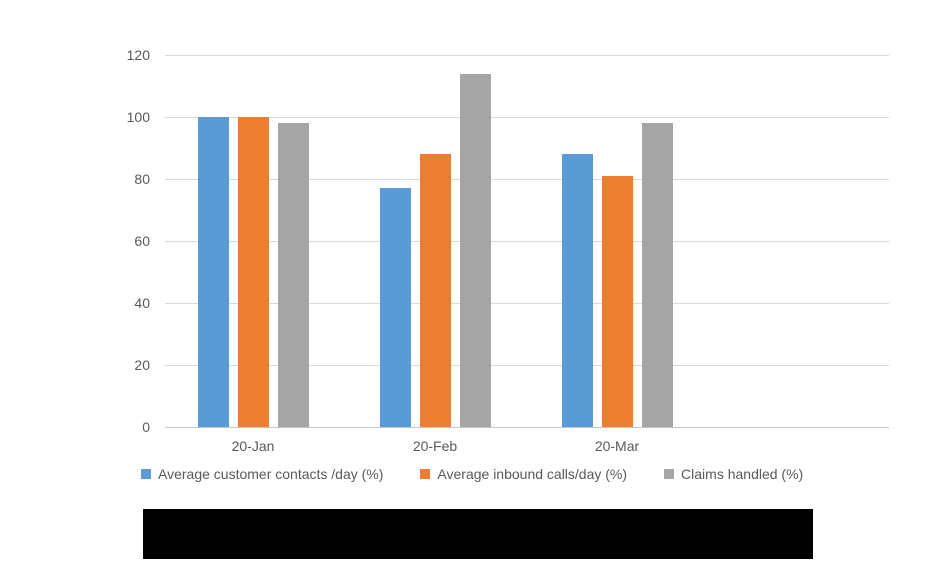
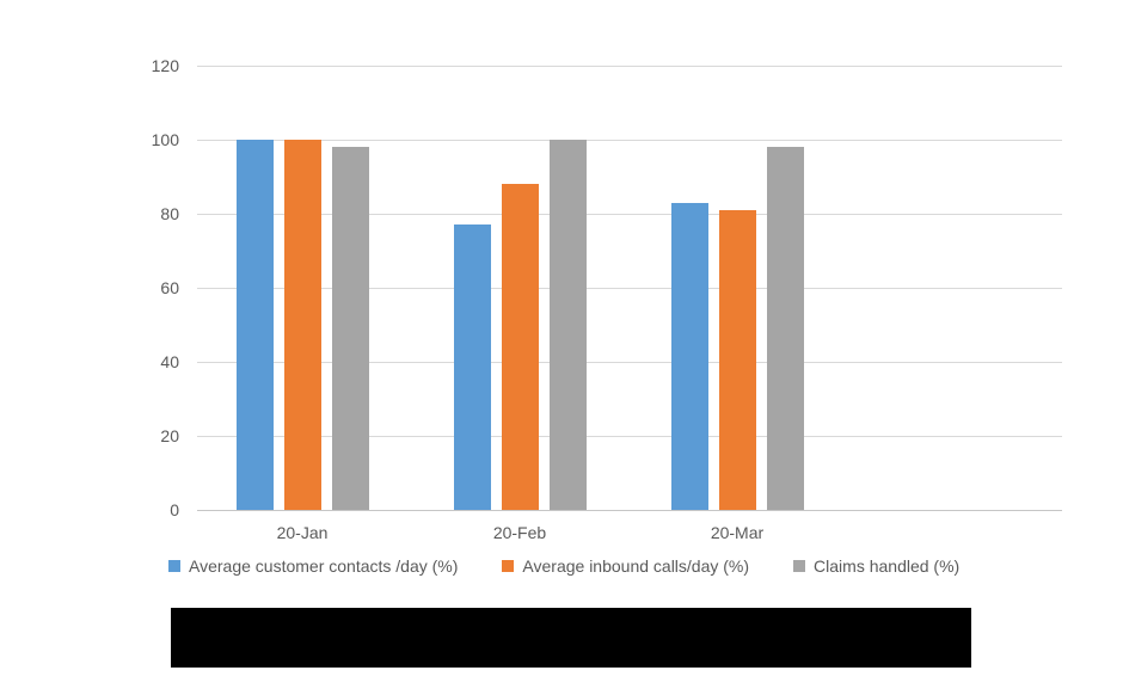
Claims handled (%)/20-Feb: 114 -> 100
Average customer contacts /day (%)/20-Mar: 88 -> 83
